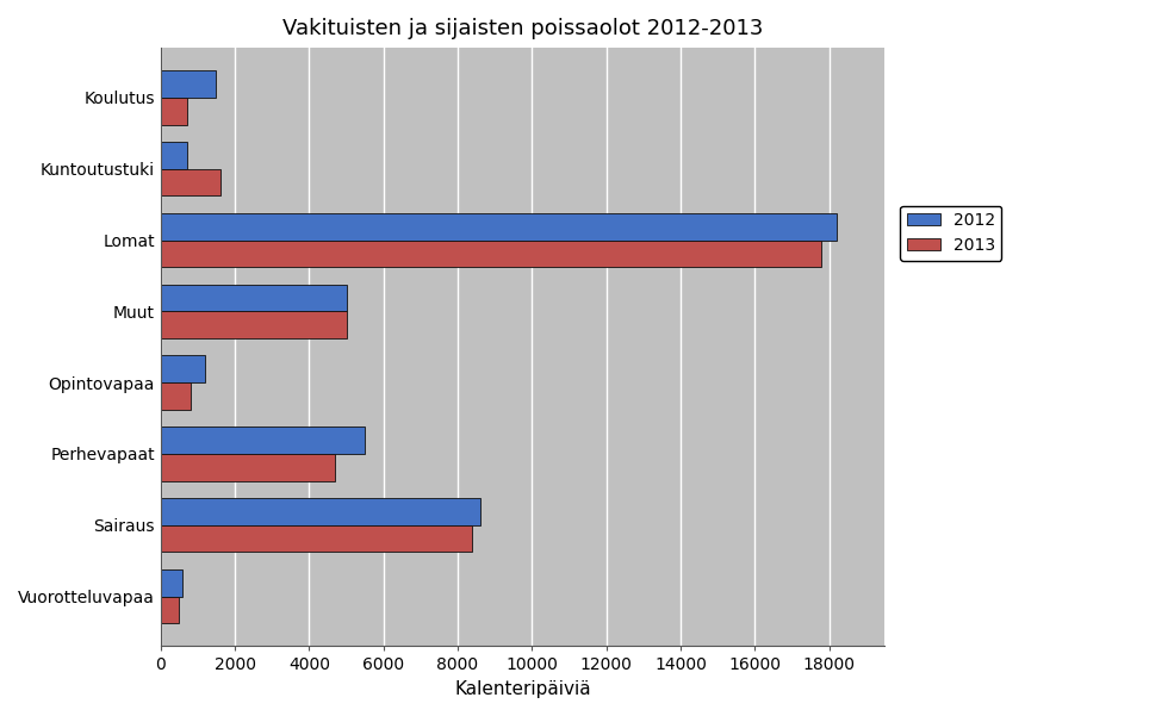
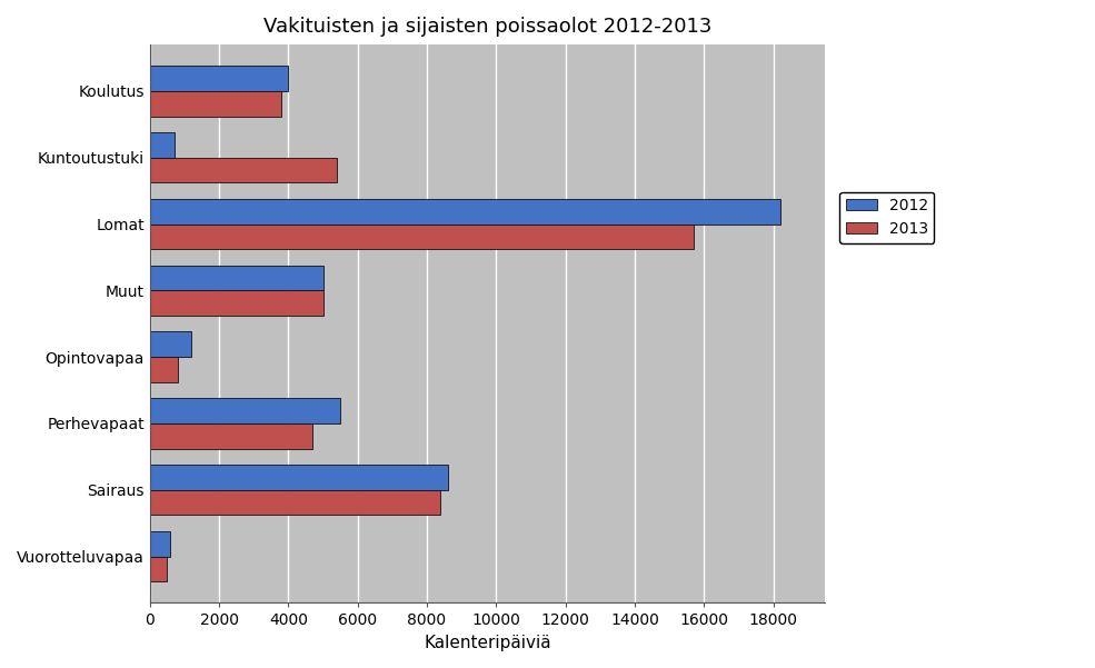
2012/Koulutus: 1500 -> 4000
2013/Koulutus: 700 -> 3800
2013/Kuntoutustuki: 1600 -> 5400
2013/Lomat: 17800 -> 15700
